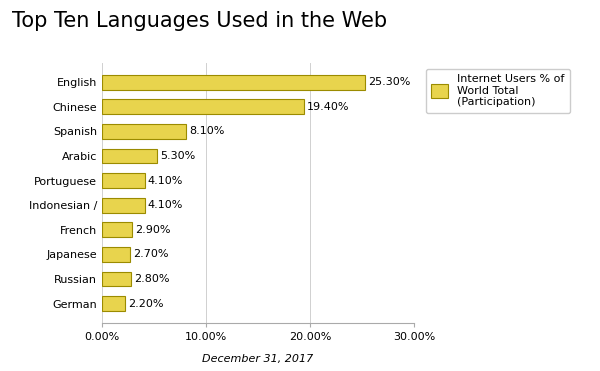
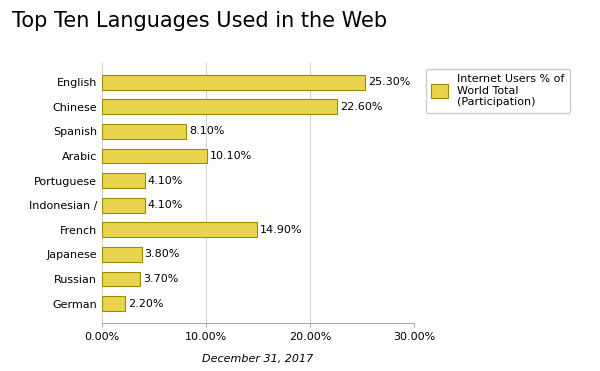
Chinese: 19.40% -> 22.60%
Arabic: 5.30% -> 10.10%
French: 2.90% -> 14.90%
Japanese: 2.70% -> 3.80%
Russian: 2.80% -> 3.70%
